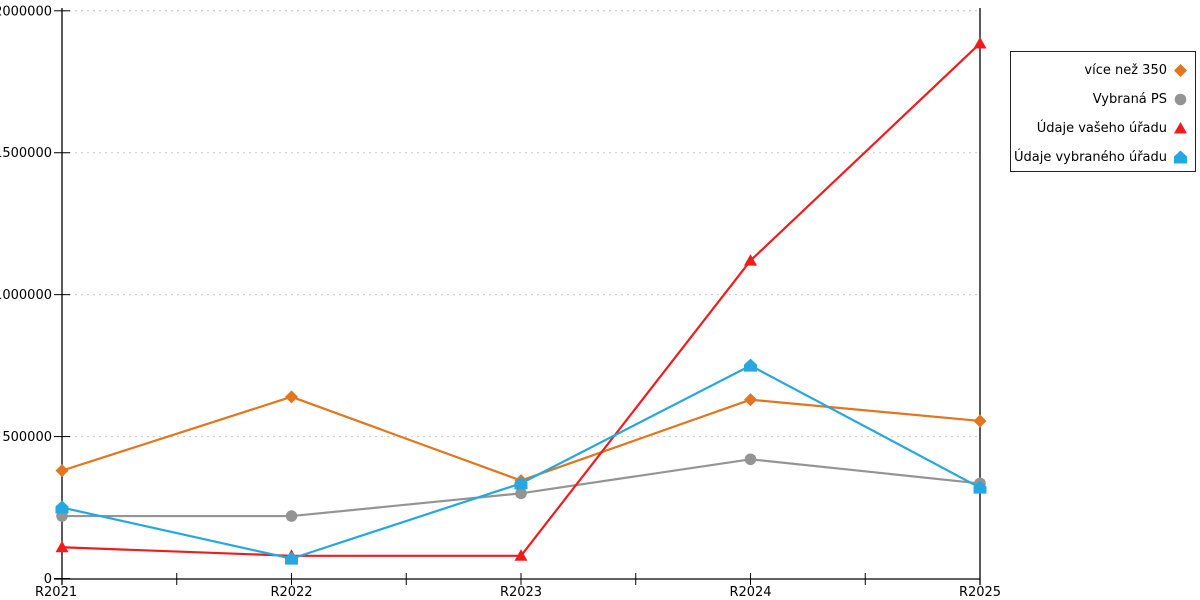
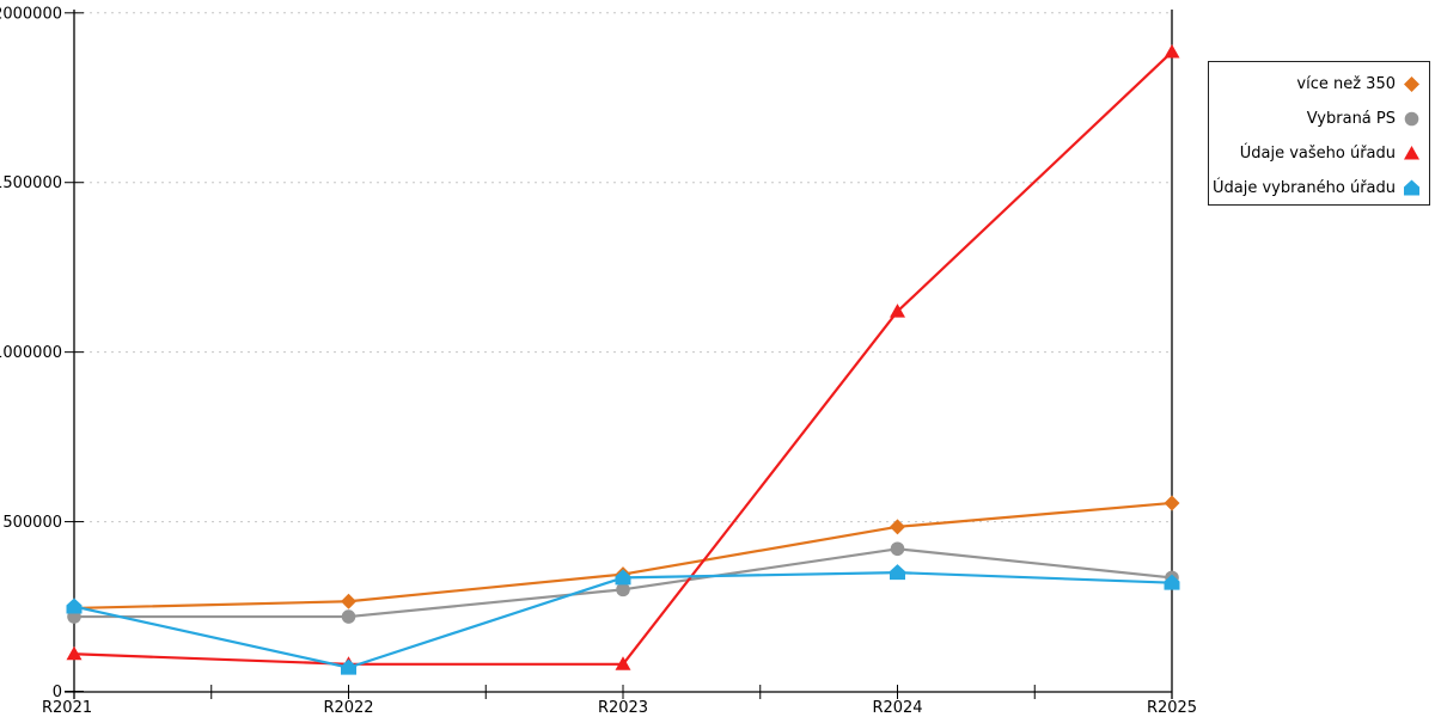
více než 350/R2021: 380000 -> 240000
více než 350/R2022: 640000 -> 260000
více než 350/R2024: 630000 -> 480000
Údaje vybraného úřadu/R2024: 750000 -> 350000
